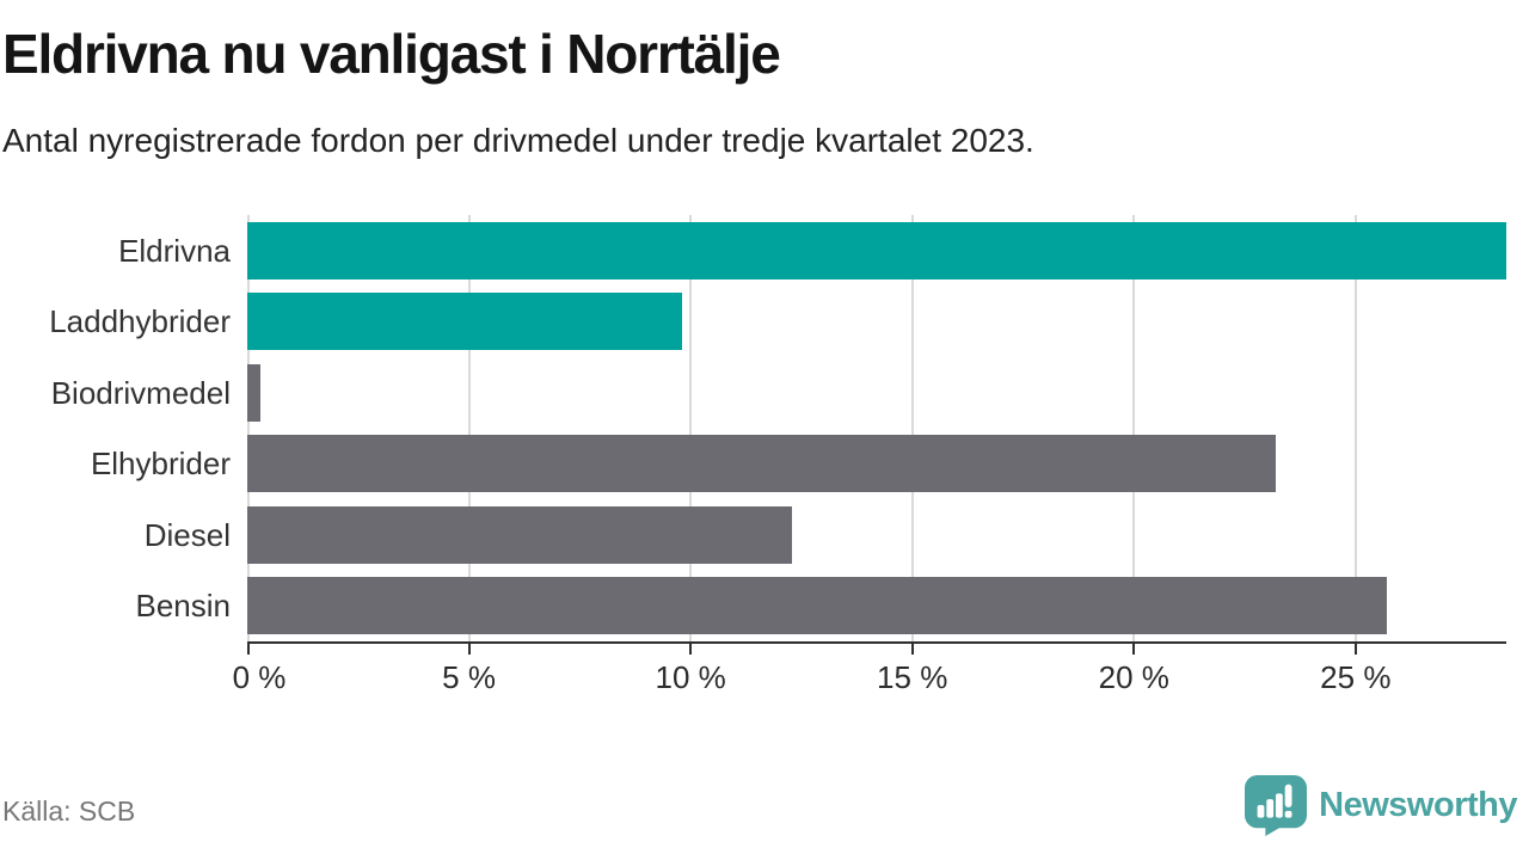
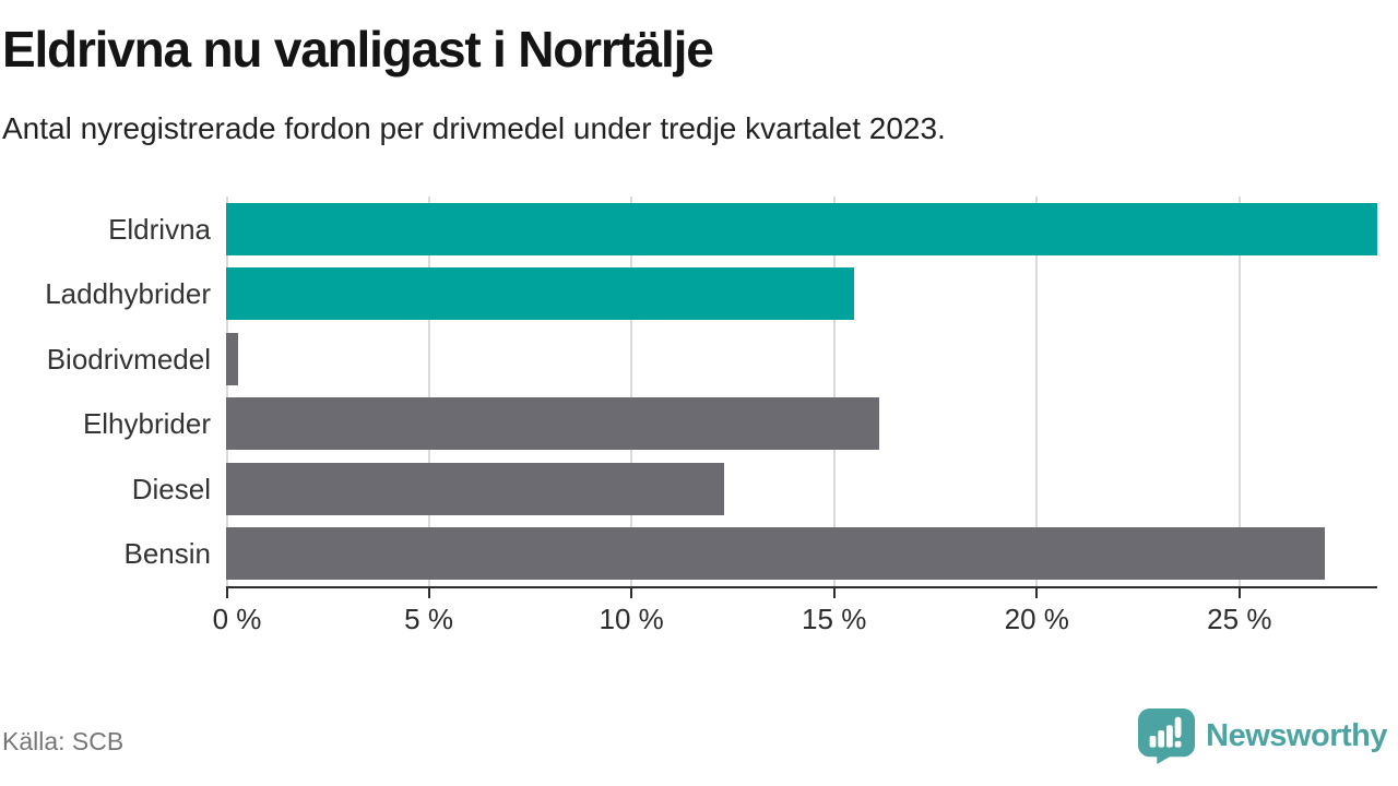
Laddhybrider: 9.8% -> 15.5%
Elhybrider: 23.2% -> 16.1%
Bensin: 25.7% -> 27.1%
